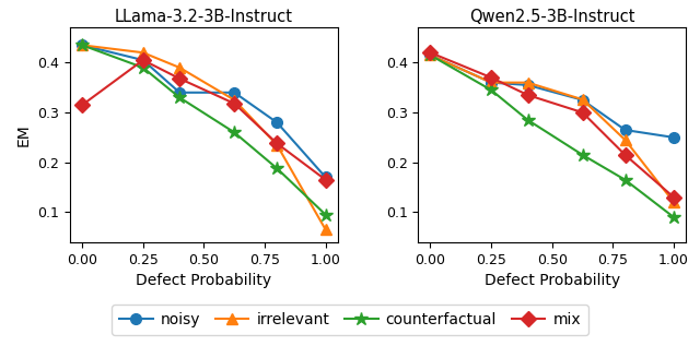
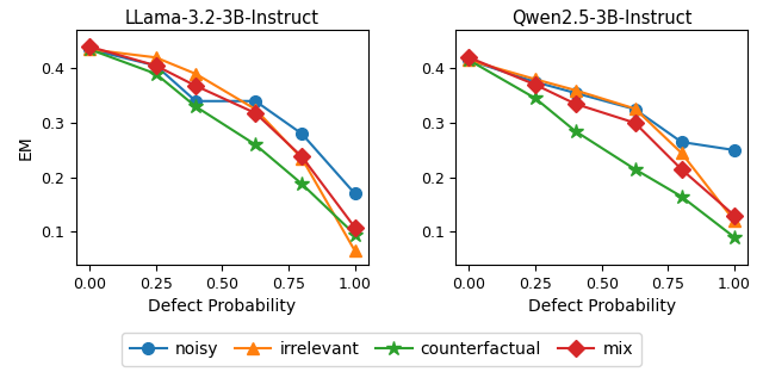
LLama-3.2-3B-Instruct/mix/0.00: 0.315 -> 0.440
LLama-3.2-3B-Instruct/mix/1.00: 0.165 -> 0.108
Qwen2.5-3B-Instruct/noisy/0.25: 0.360 -> 0.375
Qwen2.5-3B-Instruct/irrelevant/0.25: 0.360 -> 0.380
